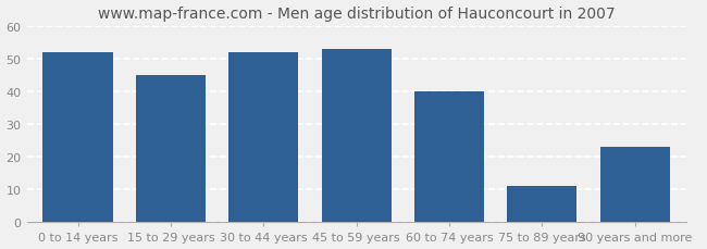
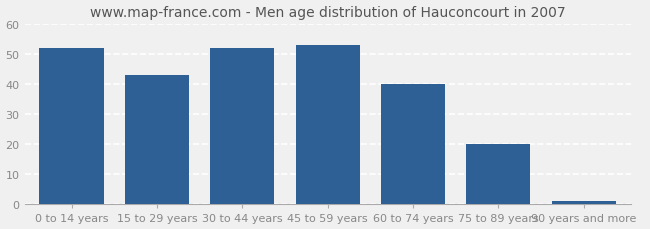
15 to 29 years: 45 -> 43
75 to 89 years: 11 -> 20
90 years and more: 23 -> 1
